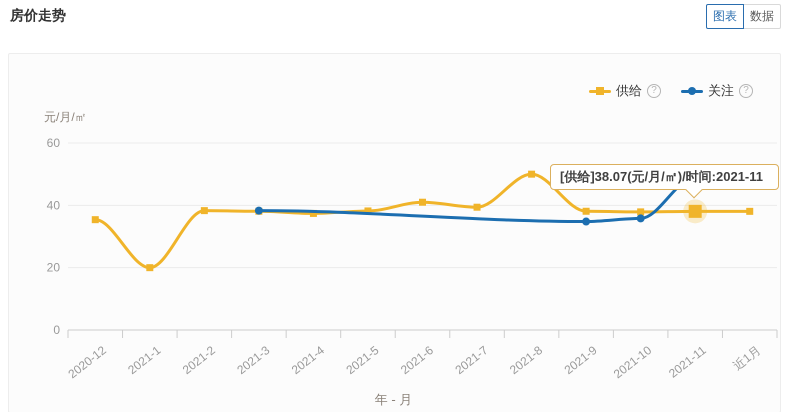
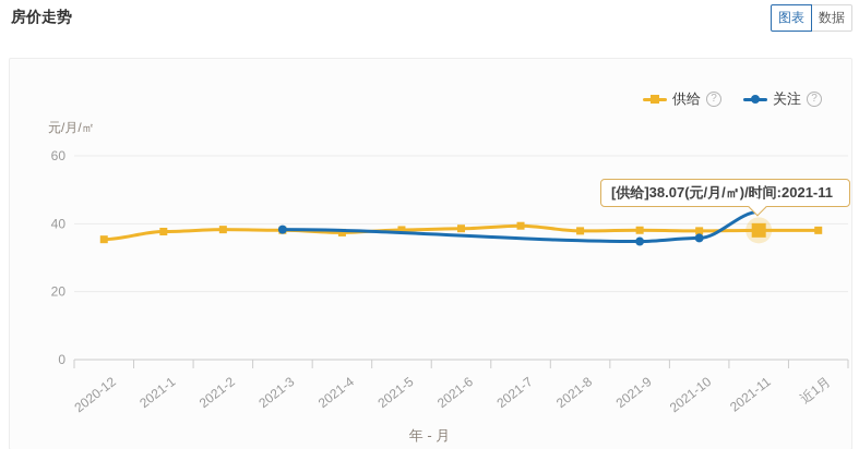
供给/2021-1: 20 -> 38
供给/2021-6: 41 -> 39
供给/2021-8: 50 -> 38
关注/2021-11: 49 -> 44
